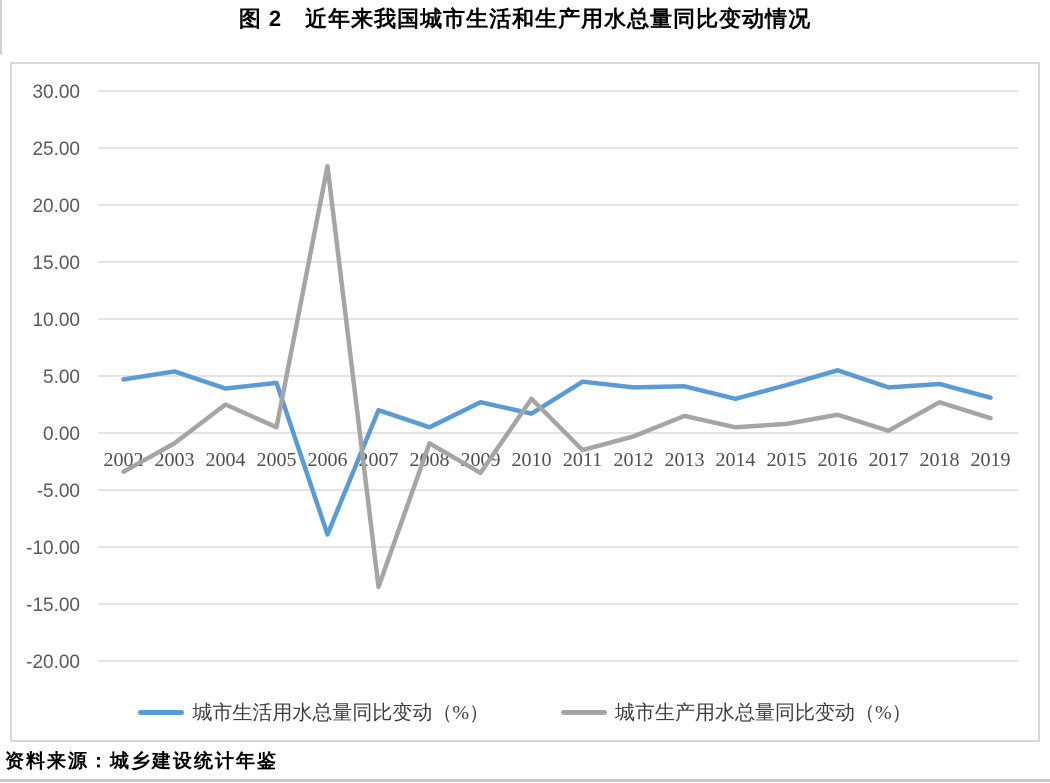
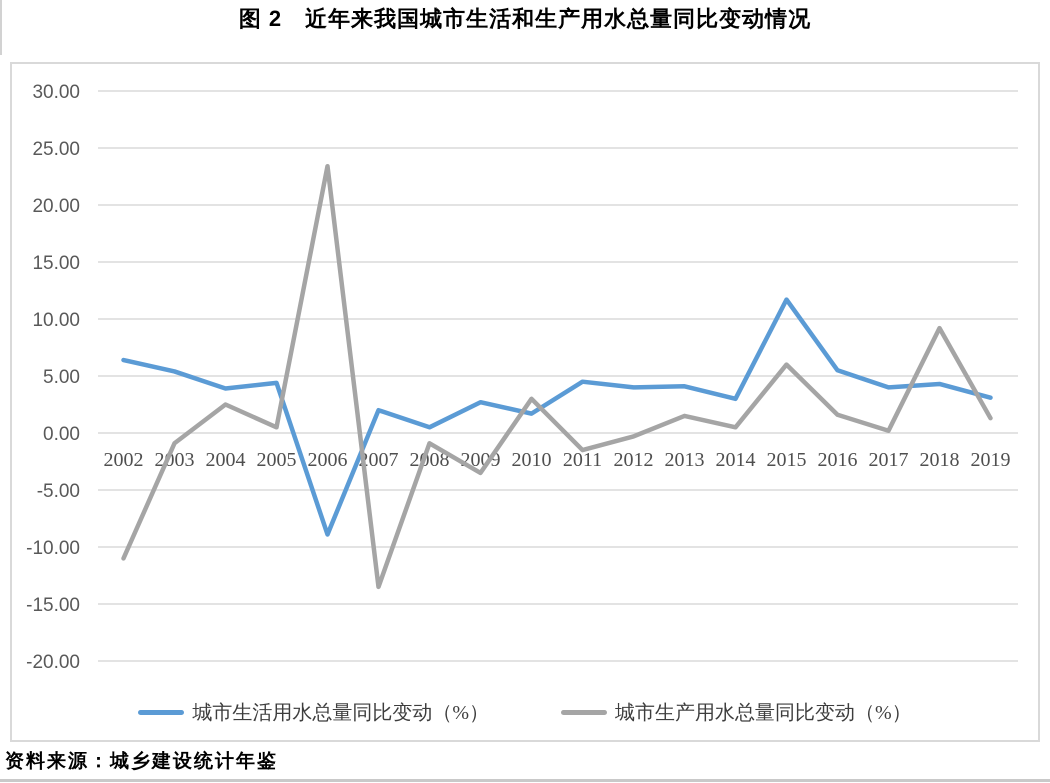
城市生活用水总量同比变动（%）/2002: 4.7 -> 6.4
城市生产用水总量同比变动（%）/2002: -3.4 -> -11.0
城市生活用水总量同比变动（%）/2015: 4.2 -> 11.7
城市生产用水总量同比变动（%）/2015: 0.8 -> 6.0
城市生产用水总量同比变动（%）/2018: 2.7 -> 9.2
